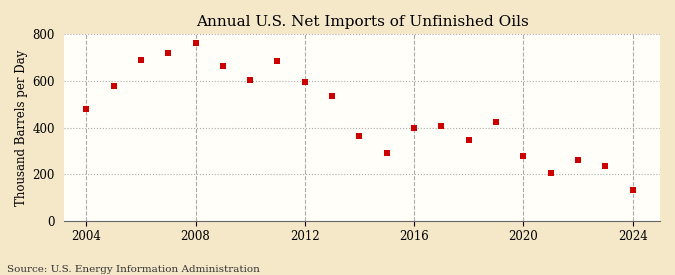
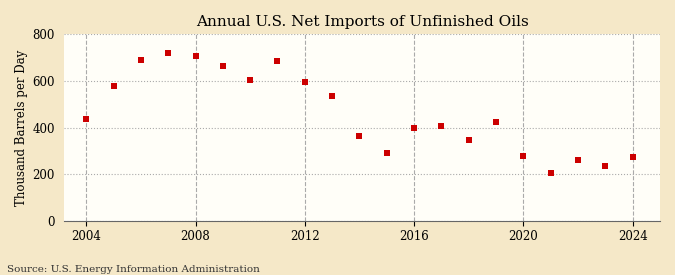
2004: 478 -> 435
2008: 762 -> 705
2024: 130 -> 275
